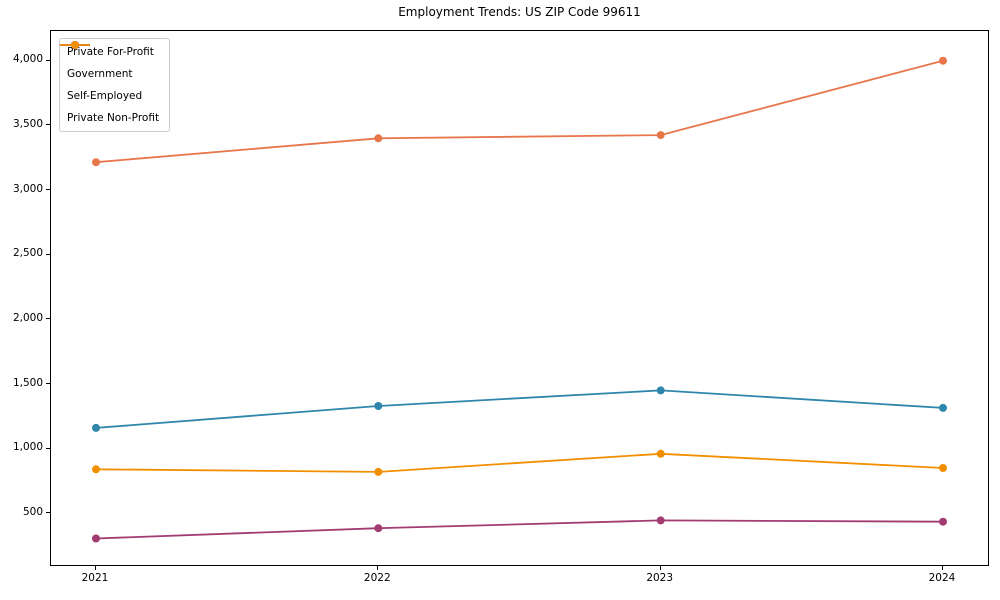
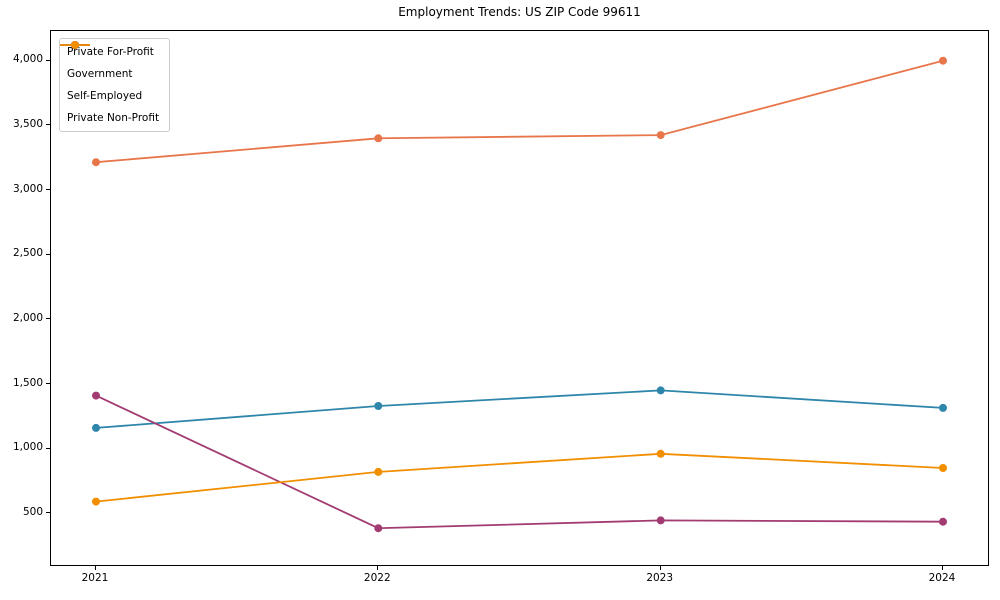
Self-Employed/2021: 300 -> 1410
Private Non-Profit/2021: 840 -> 590
